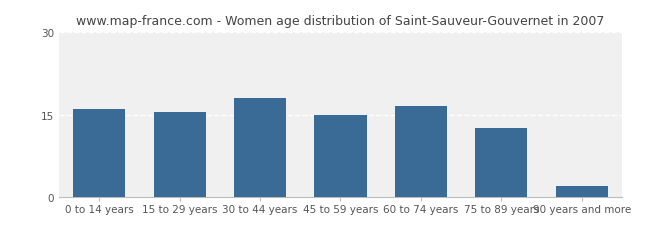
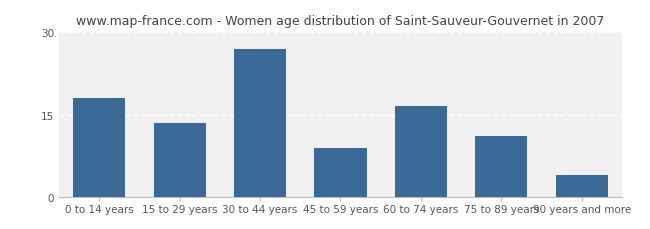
0 to 14 years: 16.0 -> 18.0
15 to 29 years: 15.5 -> 13.4
30 to 44 years: 18.0 -> 27.0
45 to 59 years: 15.0 -> 9.0
75 to 89 years: 12.5 -> 11.2
90 years and more: 2.0 -> 4.0
